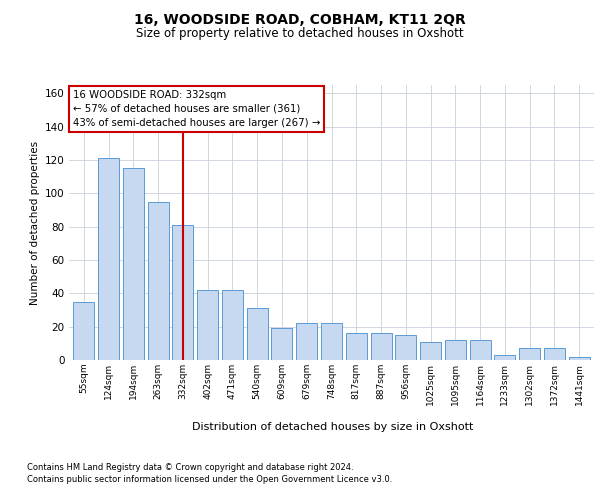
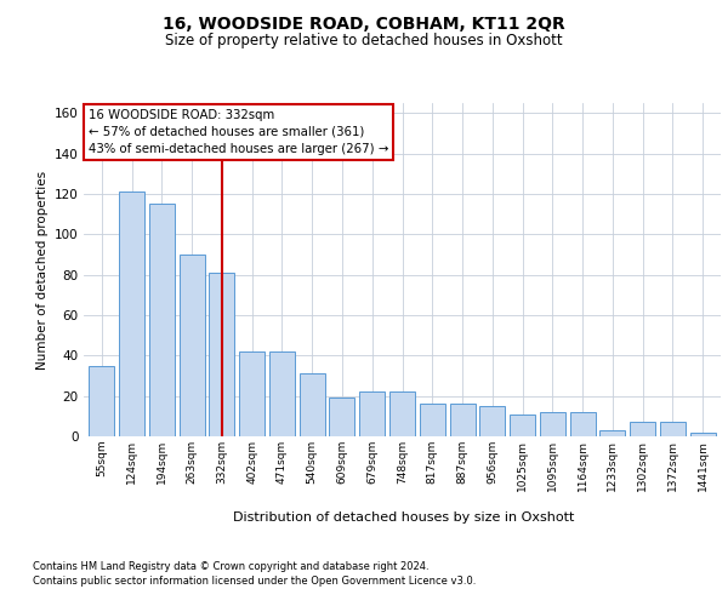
263sqm: 95 -> 90
